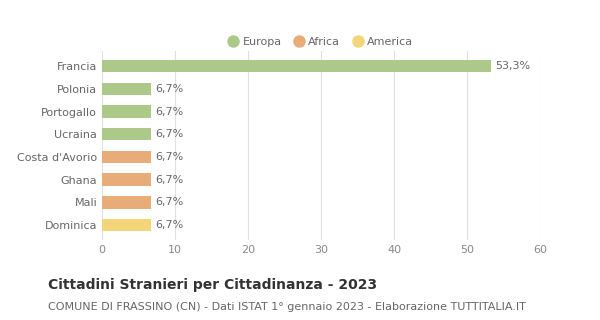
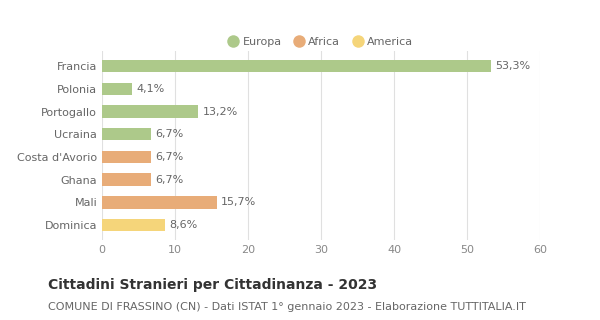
Polonia: 6,7% -> 4,1%
Portogallo: 6,7% -> 13,2%
Mali: 6,7% -> 15,7%
Dominica: 6,7% -> 8,6%
